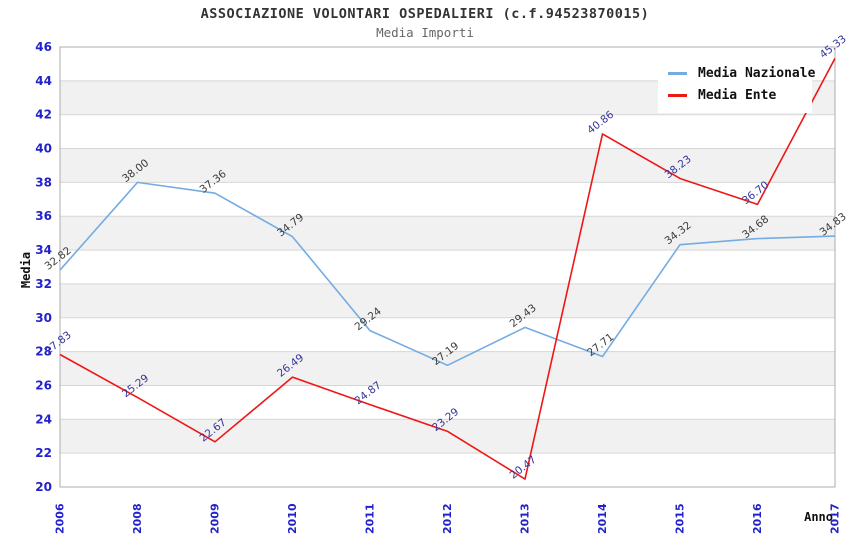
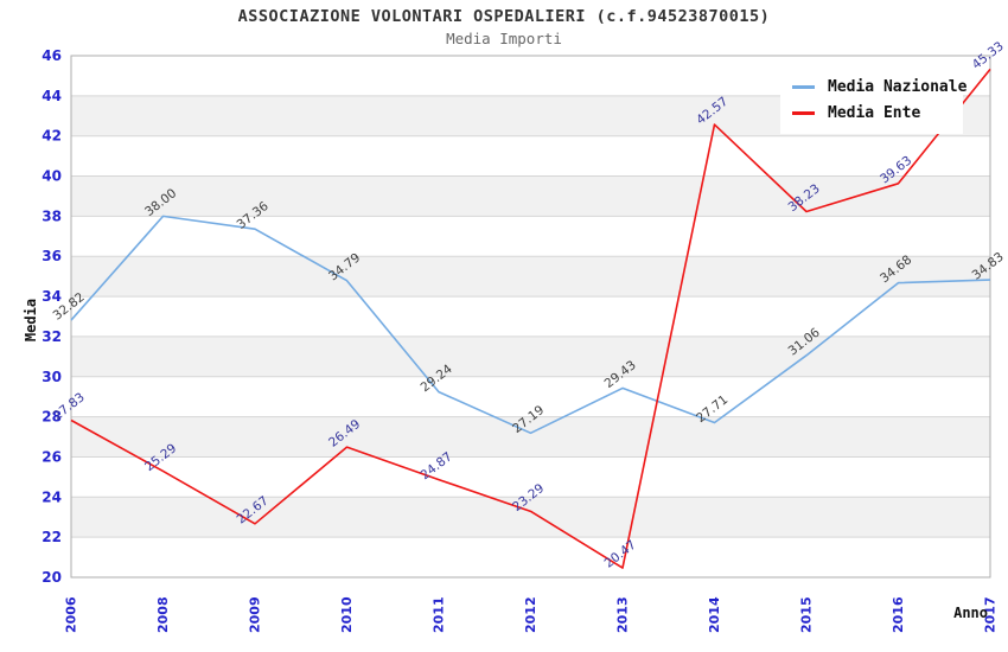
Media Ente/2014: 40.86 -> 42.57
Media Nazionale/2015: 34.32 -> 31.06
Media Ente/2016: 36.70 -> 39.63
